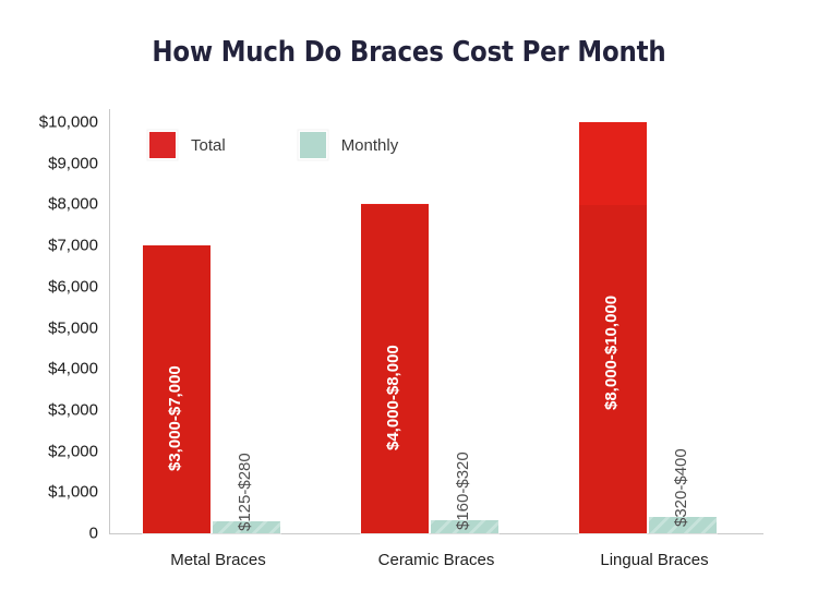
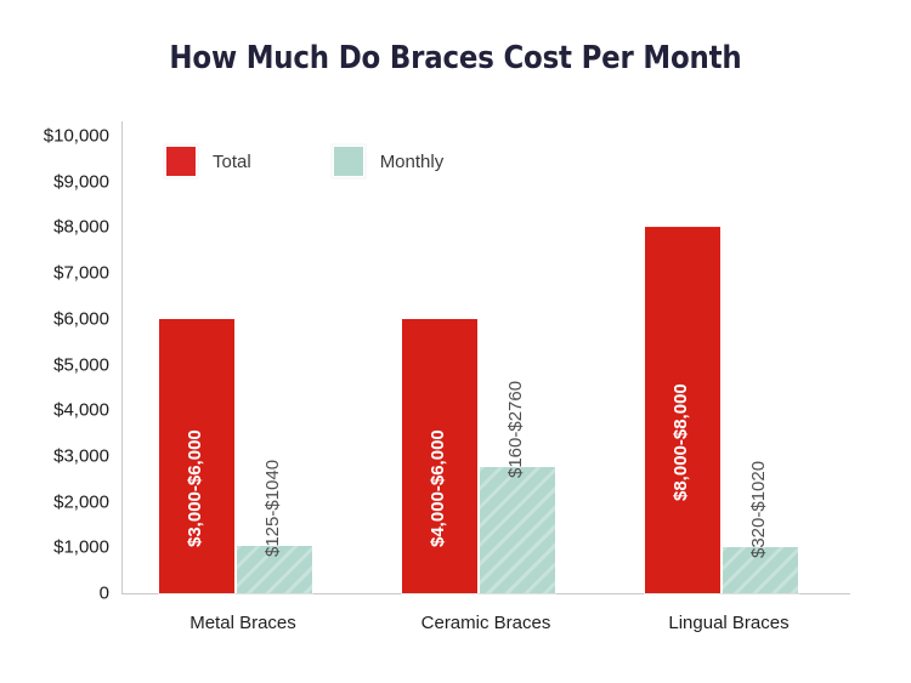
Total/Metal Braces: 7,000 -> 6,000
Monthly/Metal Braces: 280 -> 1040
Total/Ceramic Braces: 8,000 -> 6,000
Monthly/Ceramic Braces: 320 -> 2760
Total/Lingual Braces: 10,000 -> 8,000
Monthly/Lingual Braces: 400 -> 1020
